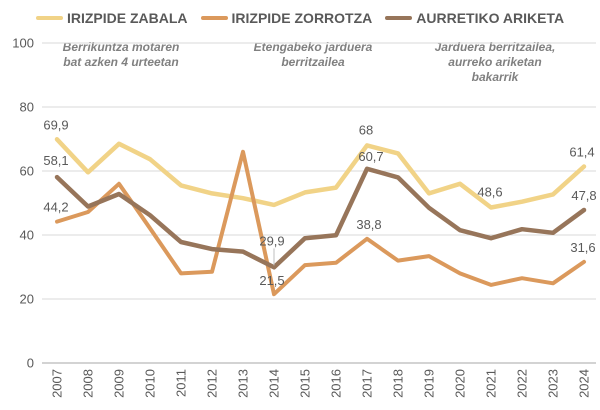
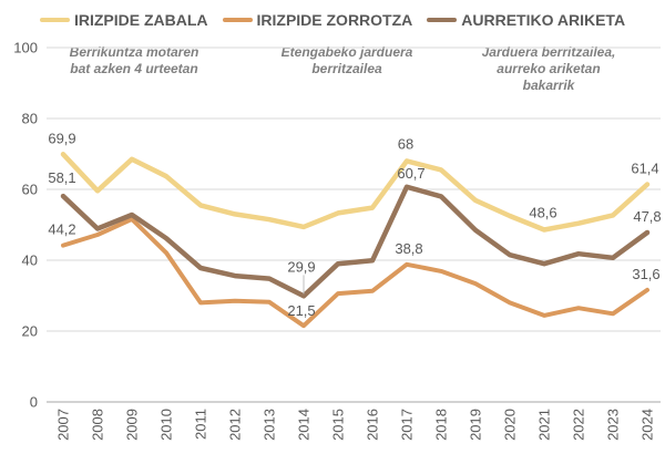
IRIZPIDE ZORROTZA/2009: 56 -> 52
IRIZPIDE ZORROTZA/2013: 66 -> 28
IRIZPIDE ZORROTZA/2018: 32 -> 37
IRIZPIDE ZABALA/2019: 53 -> 57
IRIZPIDE ZABALA/2020: 56 -> 52
